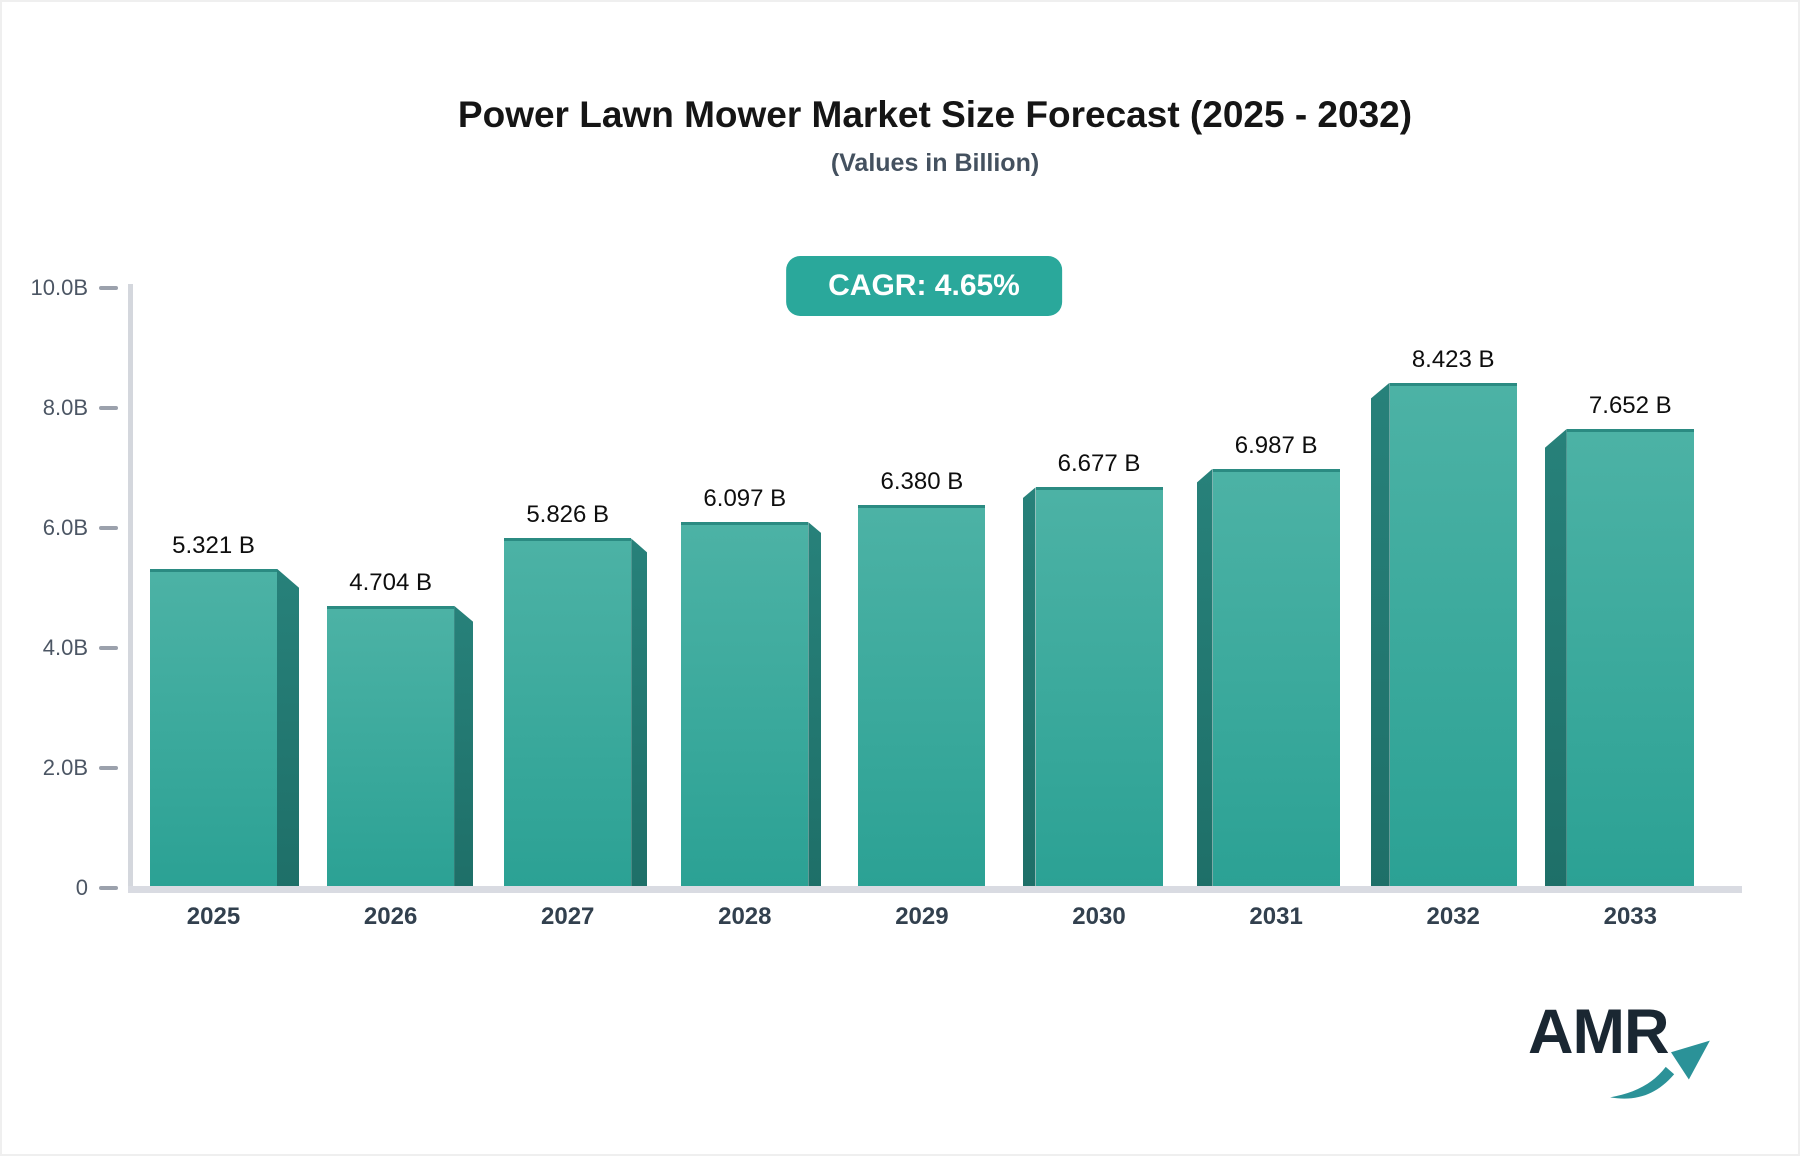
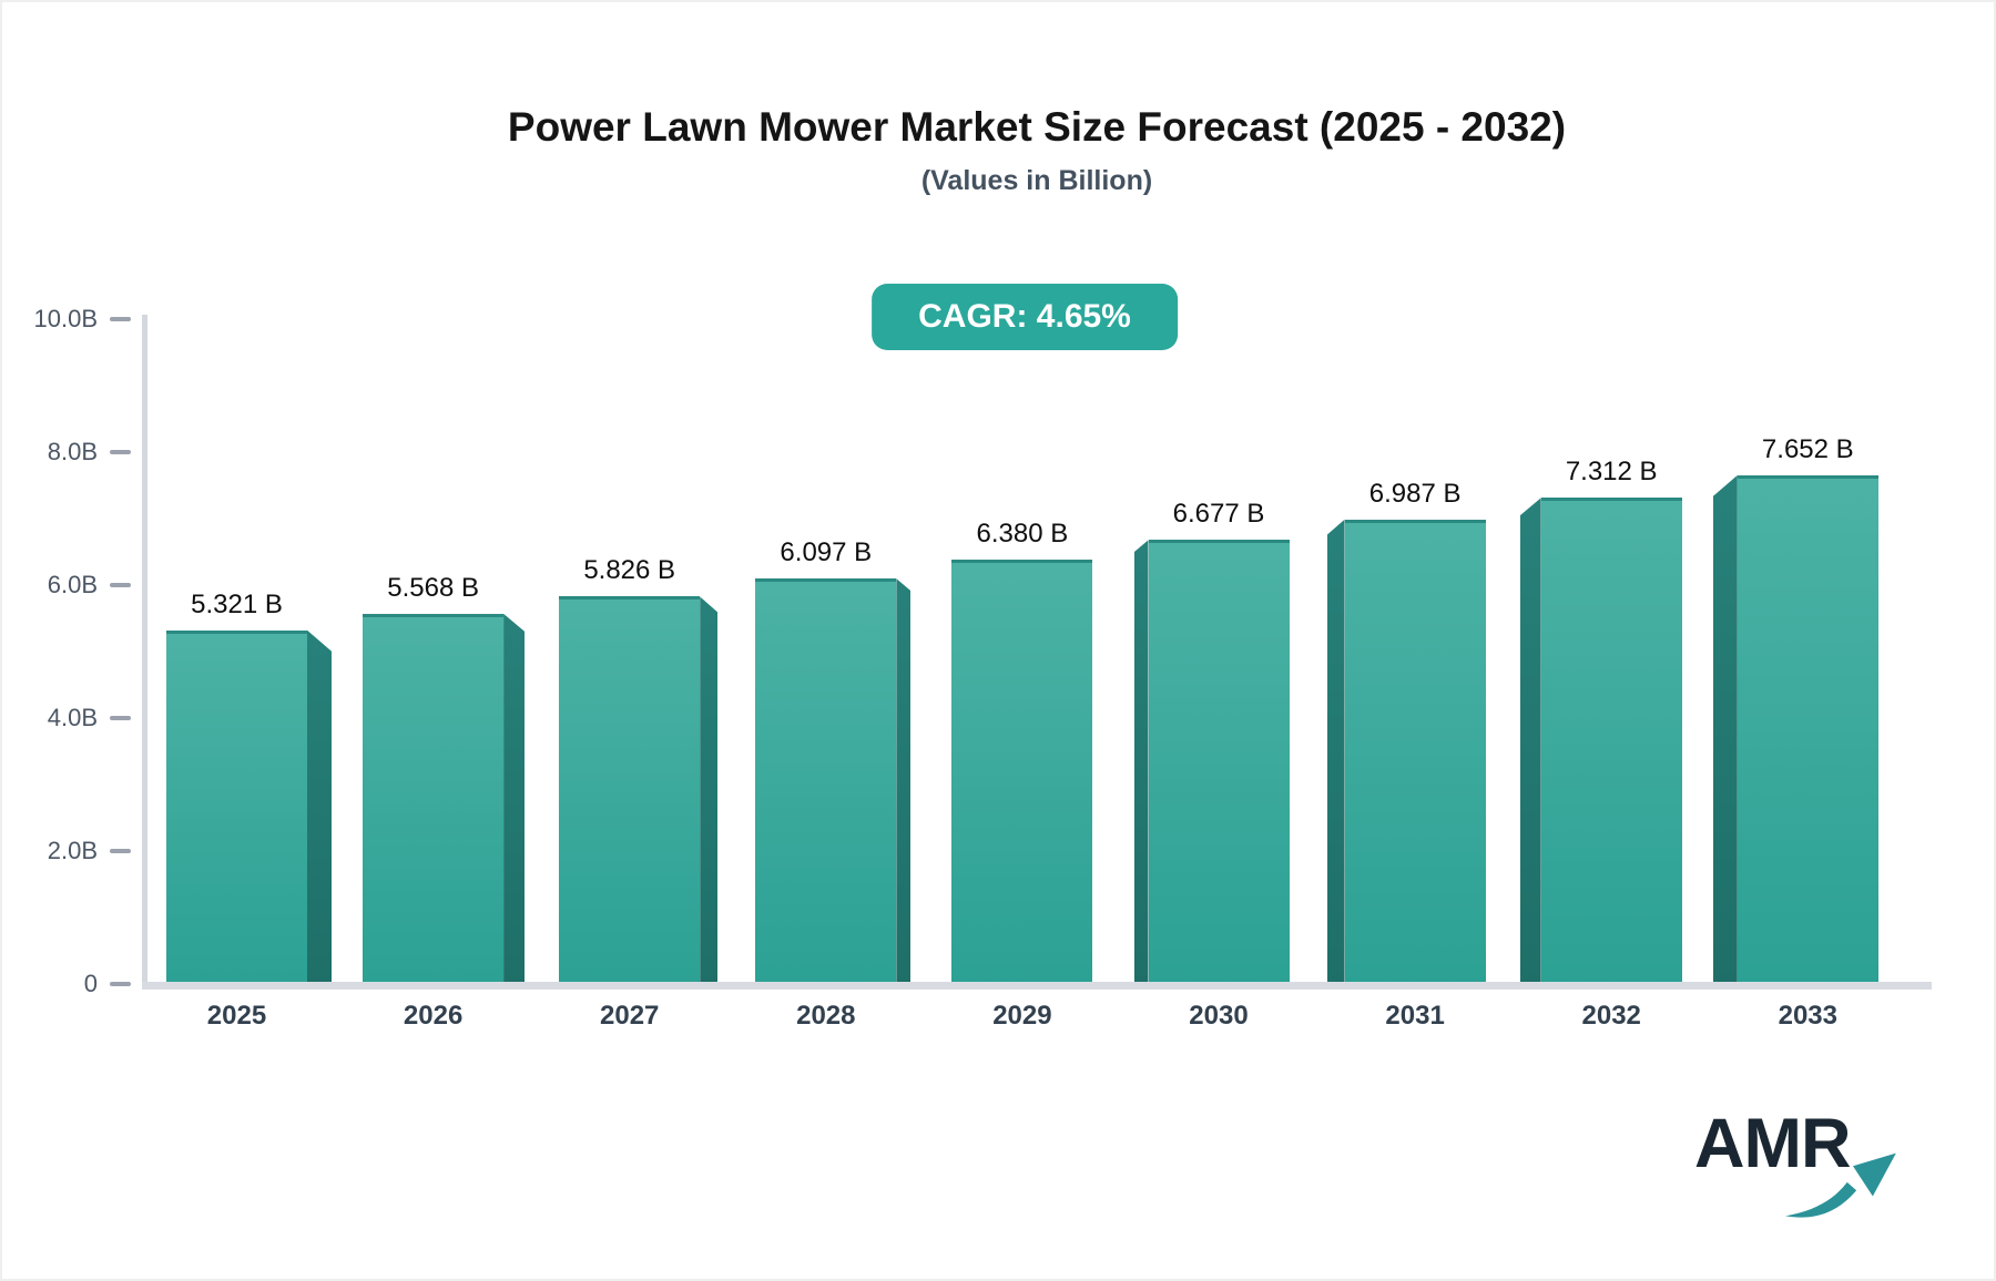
2026: 4.704 -> 5.568
2032: 8.423 -> 7.312
